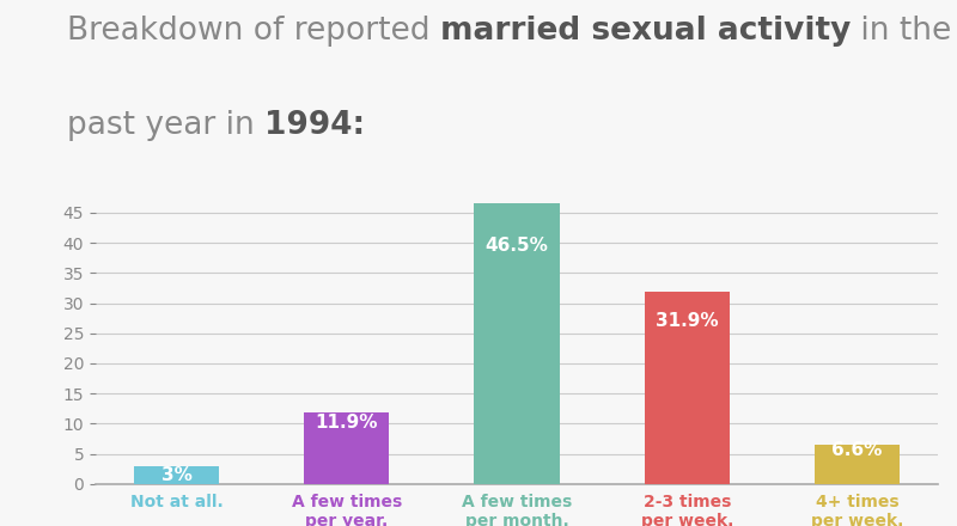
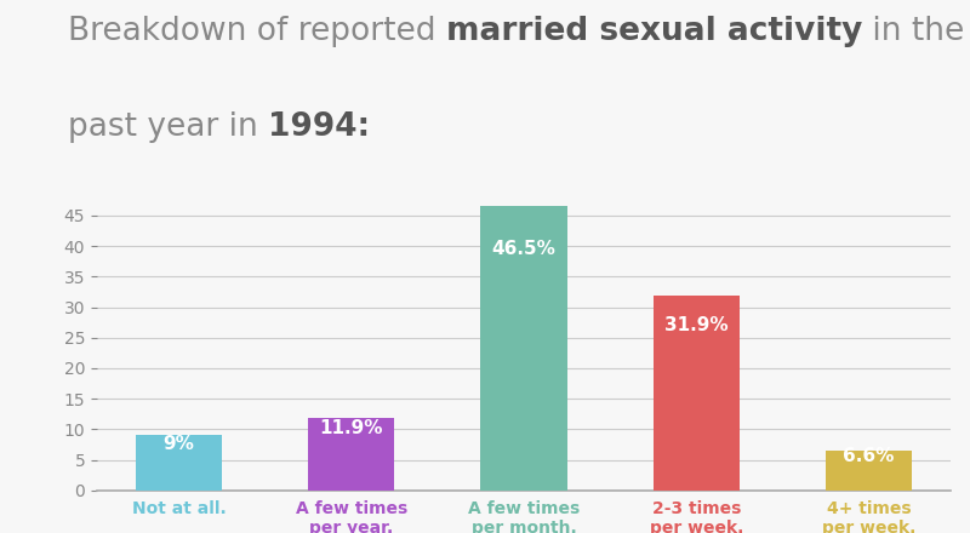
Not at all.: 3% -> 9%
